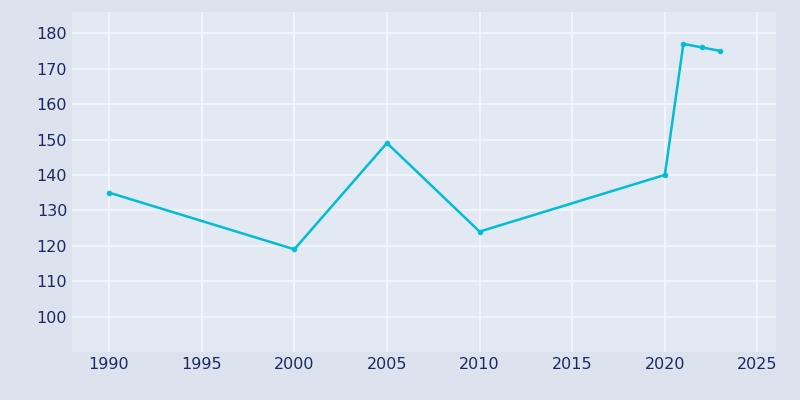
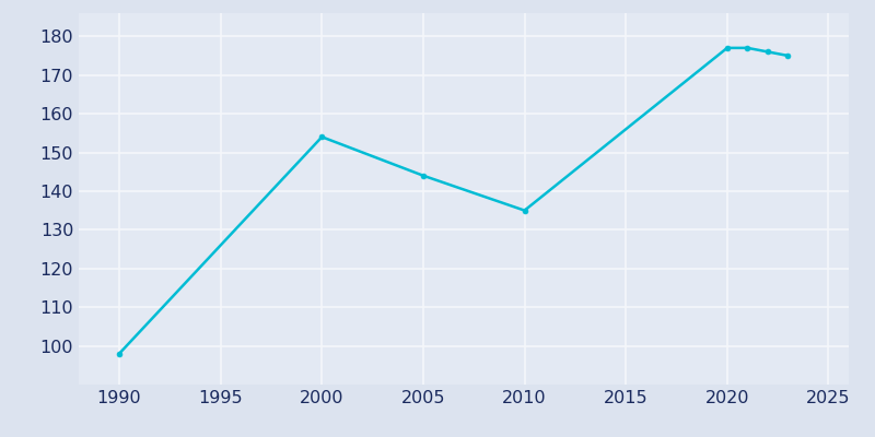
1990: 135 -> 98
2000: 119 -> 154
2005: 149 -> 144
2010: 124 -> 135
2020: 140 -> 177
